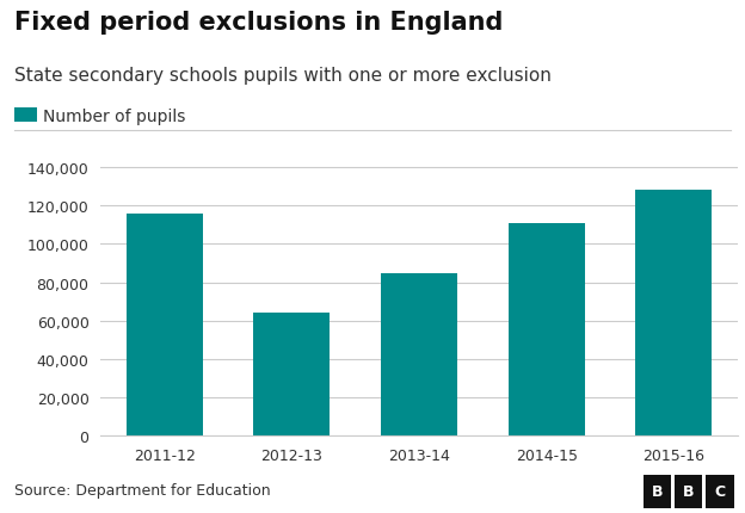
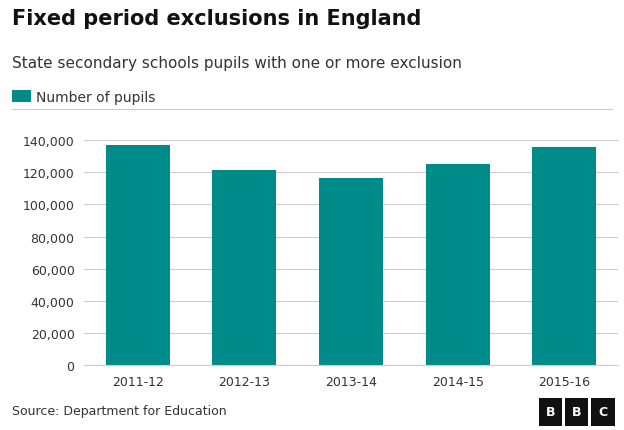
2011-12: 116,000 -> 137,000
2012-13: 64,000 -> 122,000
2013-14: 85,000 -> 116,000
2014-15: 111,000 -> 125,000
2015-16: 128,000 -> 136,000
